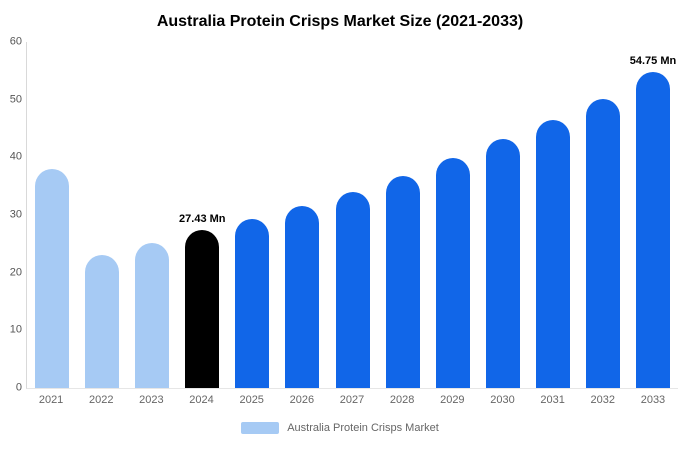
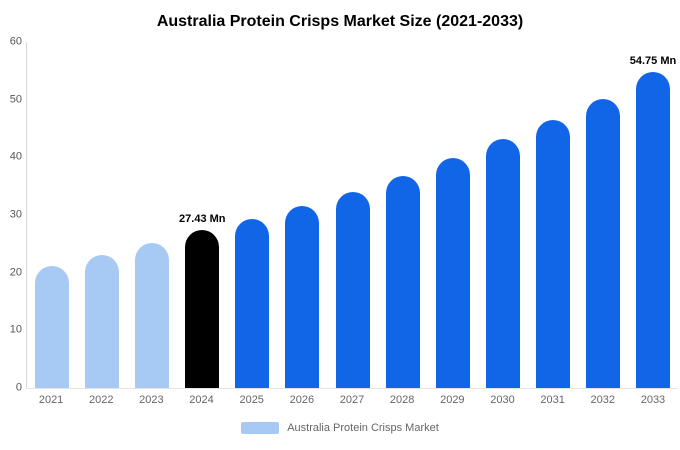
2021: 38 -> 21
